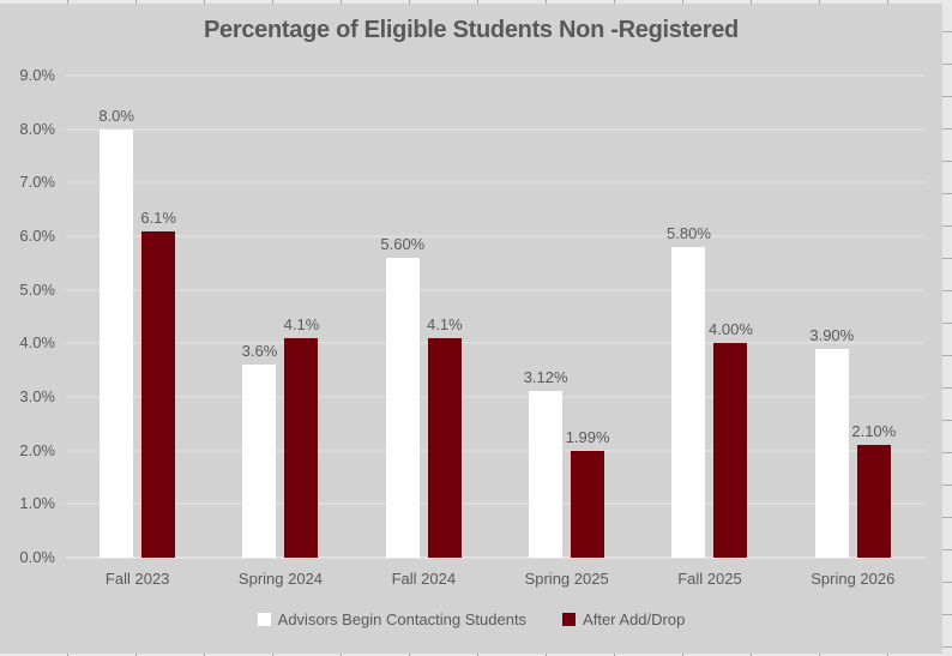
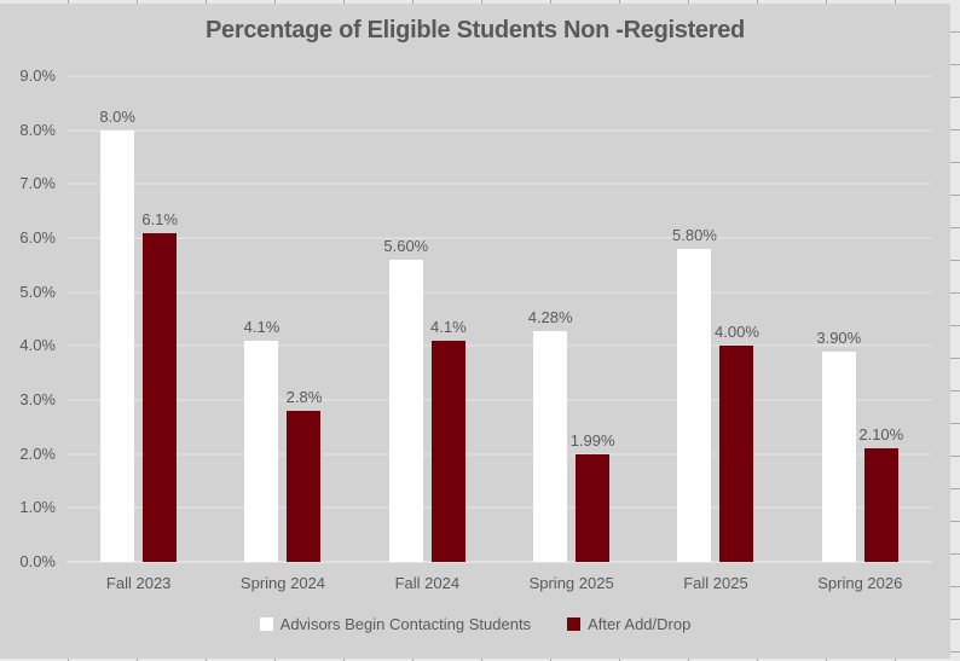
Advisors Begin Contacting Students/Spring 2024: 3.6% -> 4.1%
After Add/Drop/Spring 2024: 4.1% -> 2.8%
Advisors Begin Contacting Students/Spring 2025: 3.12% -> 4.28%
